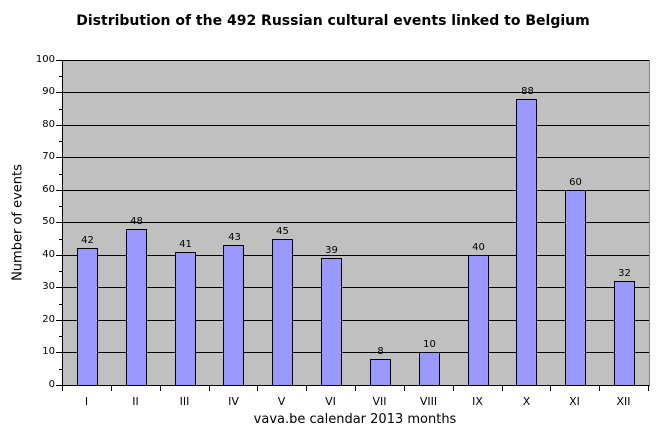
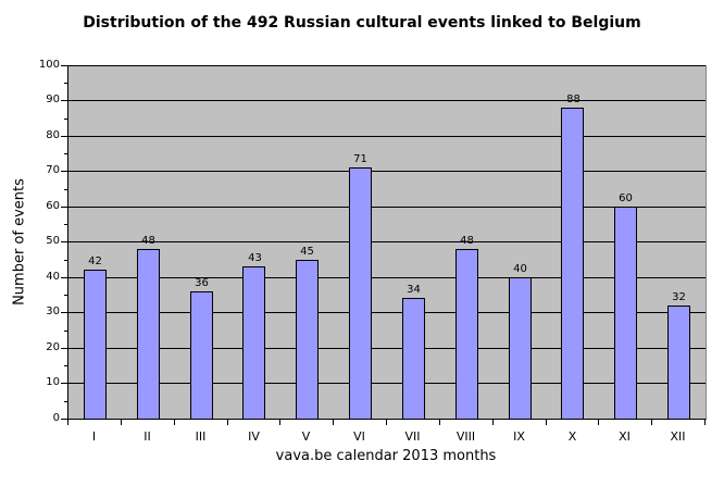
III: 41 -> 36
VI: 39 -> 71
VII: 8 -> 34
VIII: 10 -> 48
